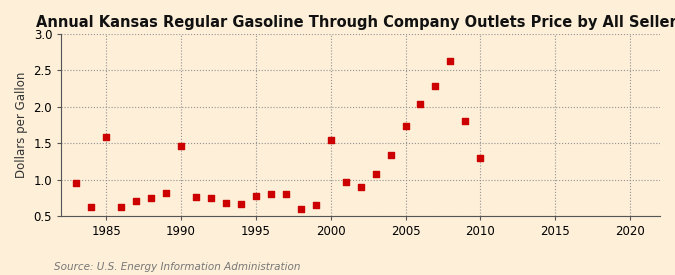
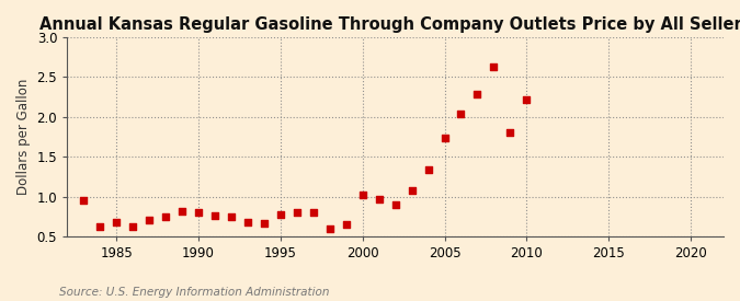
1985: 1.58 -> 0.68
1990: 1.46 -> 0.80
2000: 1.54 -> 1.02
2010: 1.30 -> 2.22
